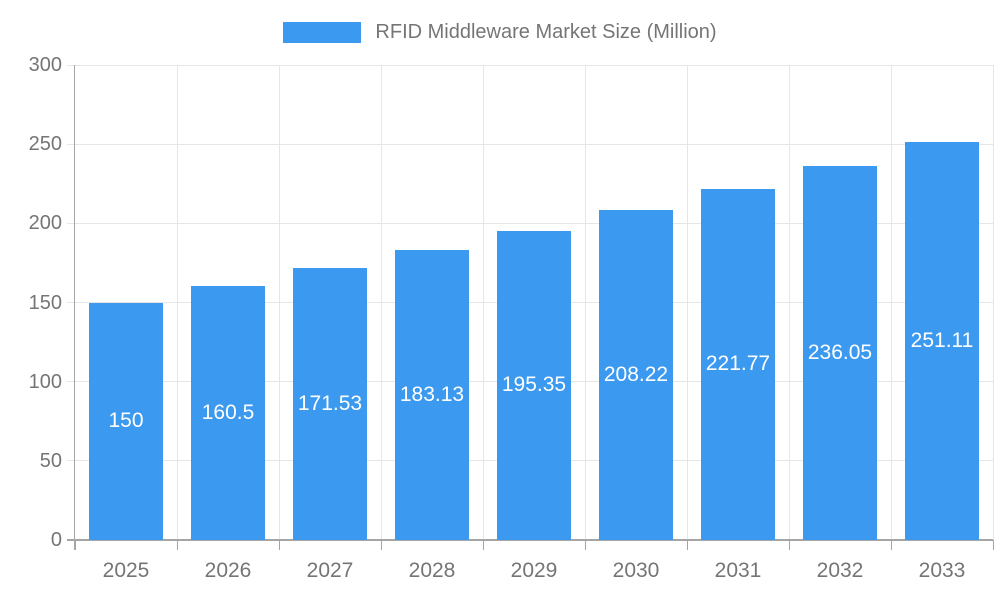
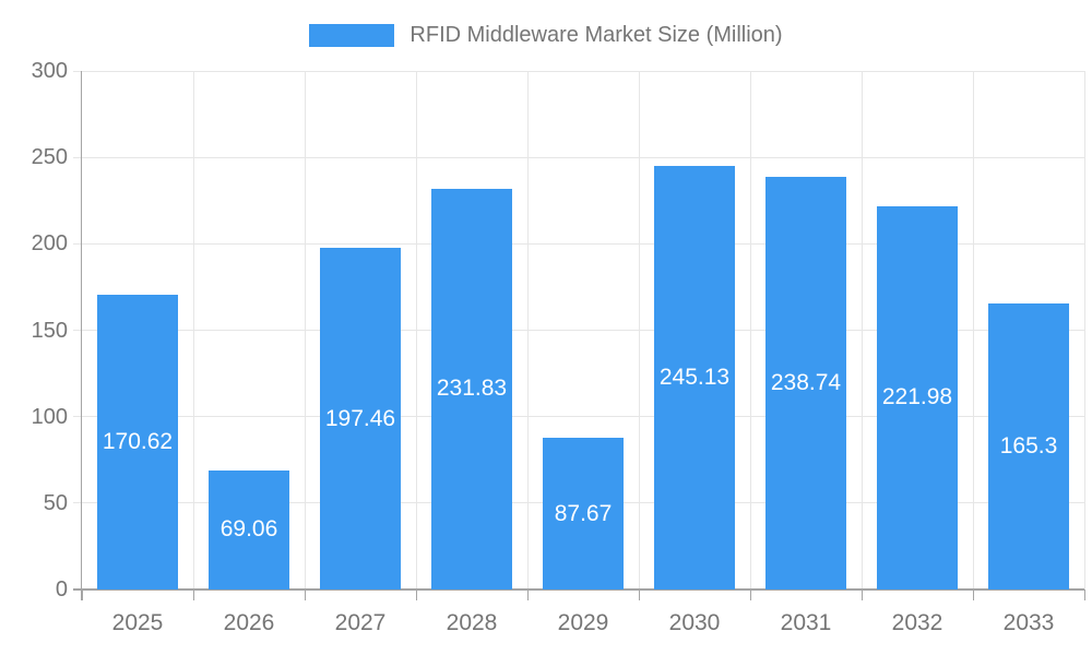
2025: 150 -> 170.62
2026: 160.5 -> 69.06
2027: 171.53 -> 197.46
2028: 183.13 -> 231.83
2029: 195.35 -> 87.67
2030: 208.22 -> 245.13
2031: 221.77 -> 238.74
2032: 236.05 -> 221.98
2033: 251.11 -> 165.3
